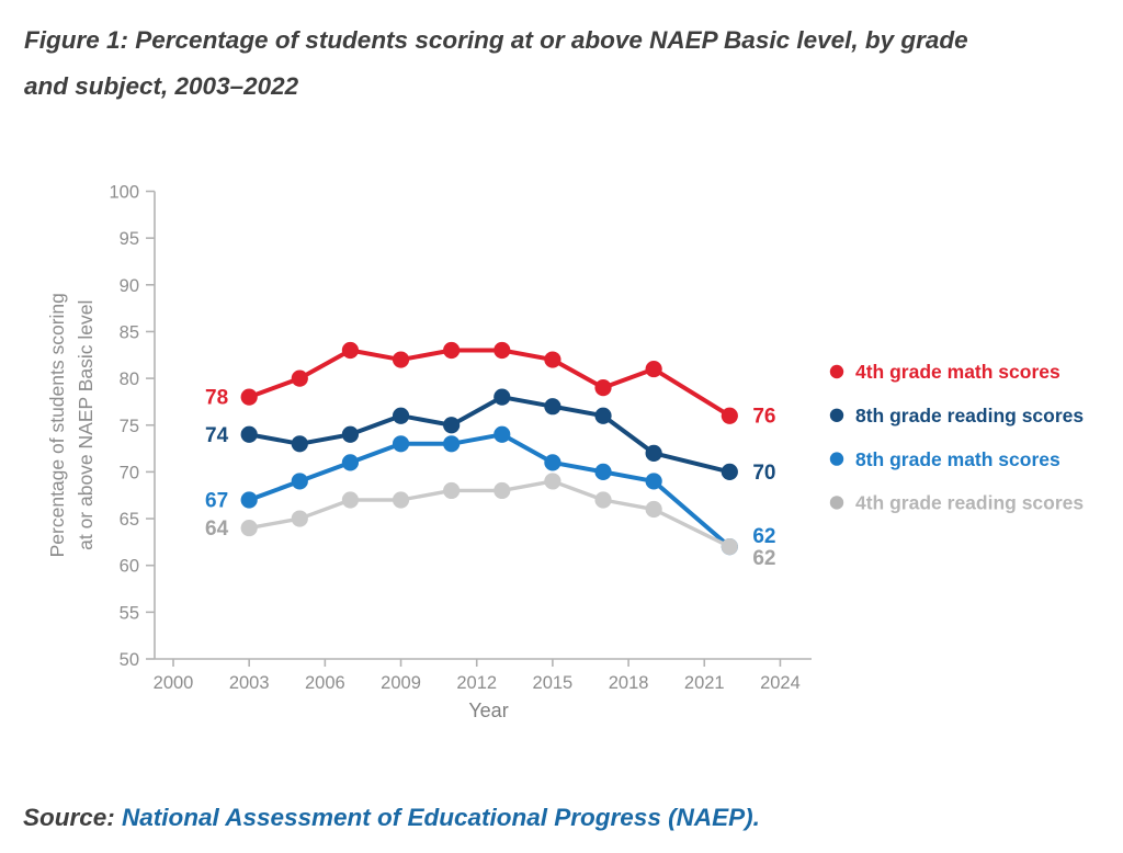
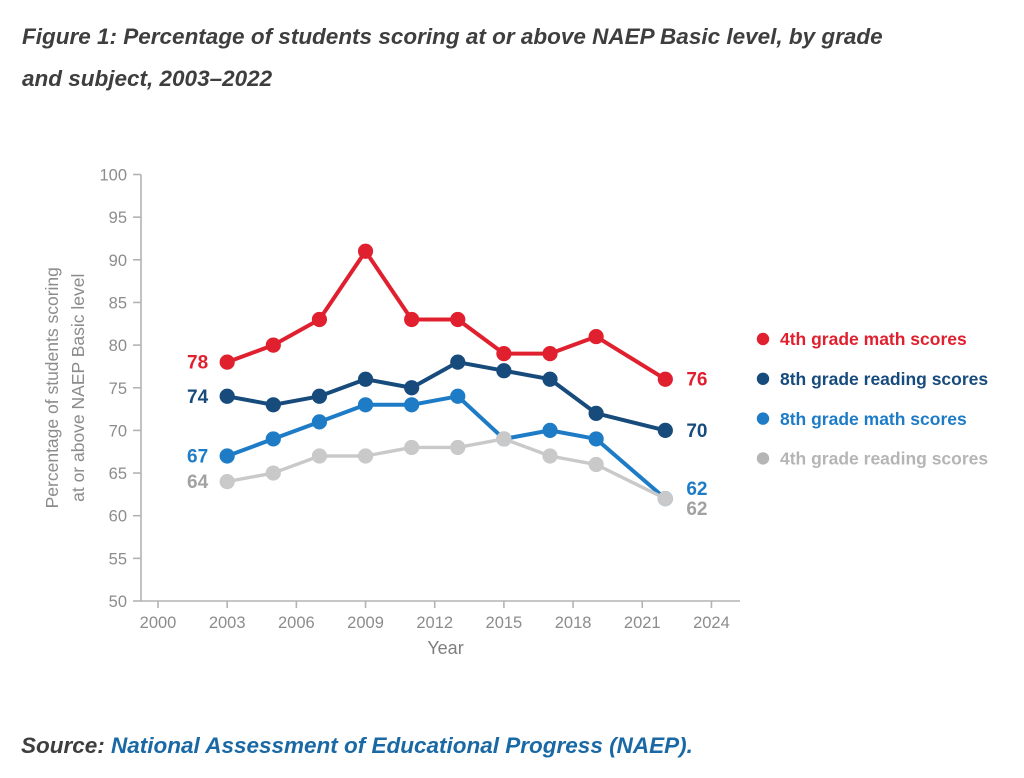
4th grade math scores/2009: 82 -> 91
4th grade math scores/2015: 82 -> 79
8th grade math scores/2015: 71 -> 69
